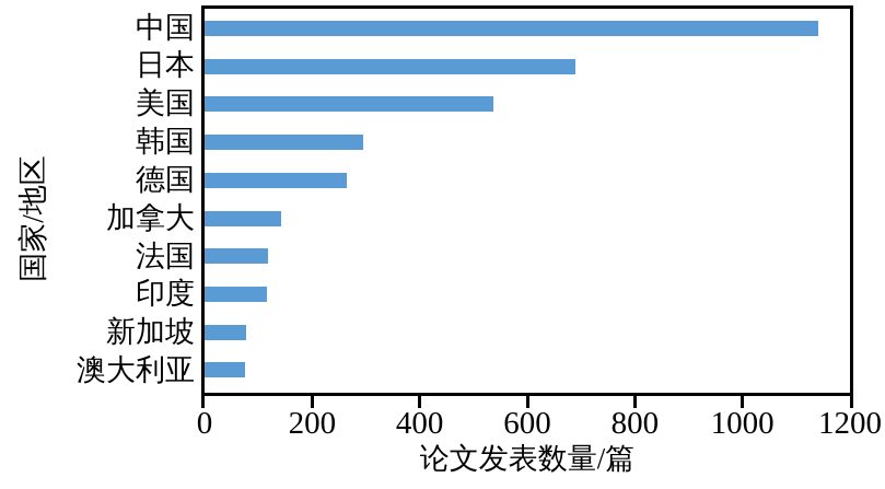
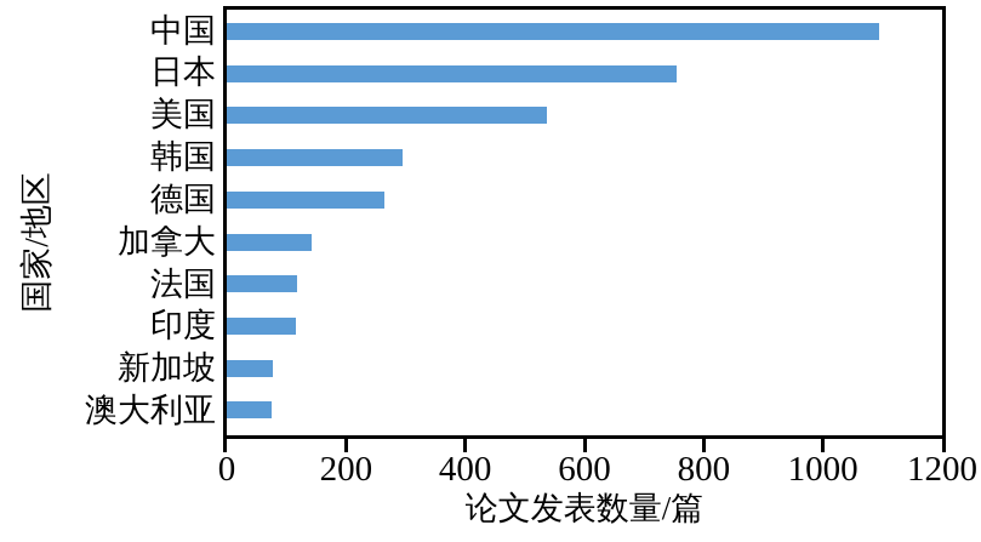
中国: 1140 -> 1100
日本: 690 -> 760
